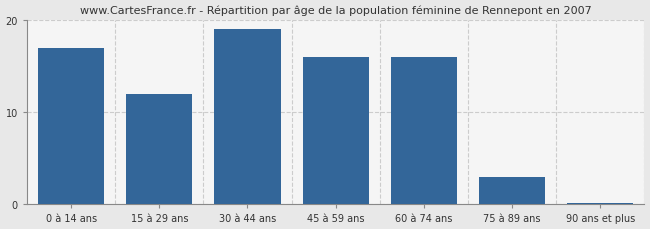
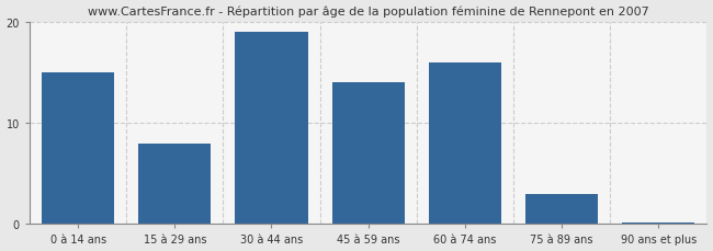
0 à 14 ans: 17.0 -> 15.0
15 à 29 ans: 12.0 -> 8.0
45 à 59 ans: 16.0 -> 14.0
